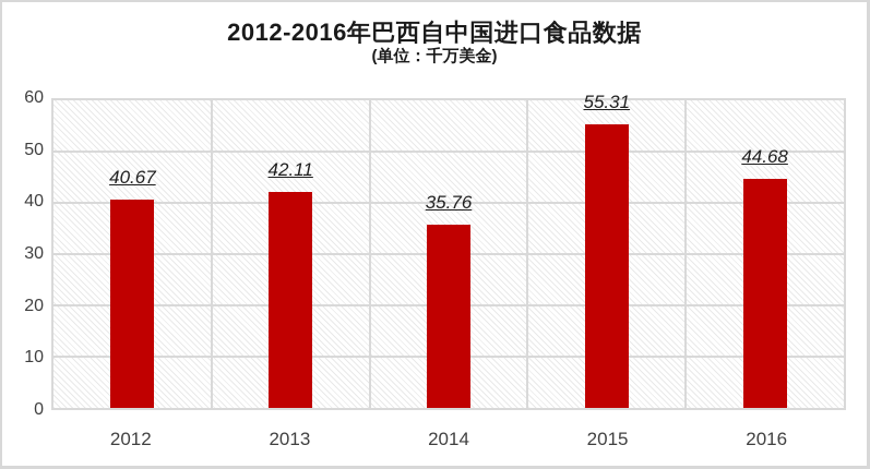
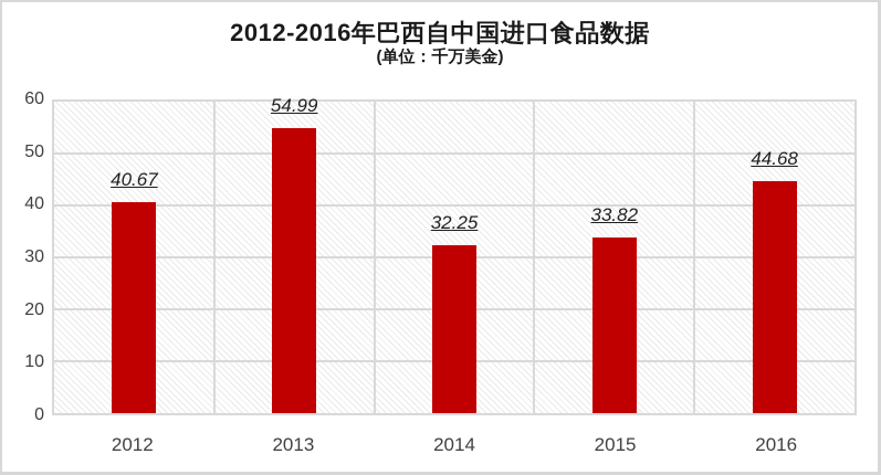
2013: 42.11 -> 54.99
2014: 35.76 -> 32.25
2015: 55.31 -> 33.82
